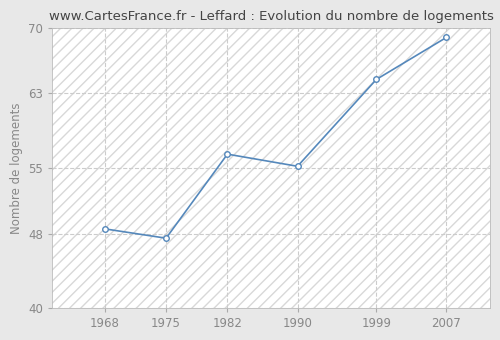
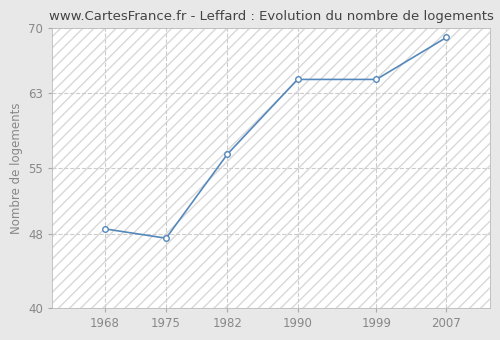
1990: 55.2 -> 64.5
